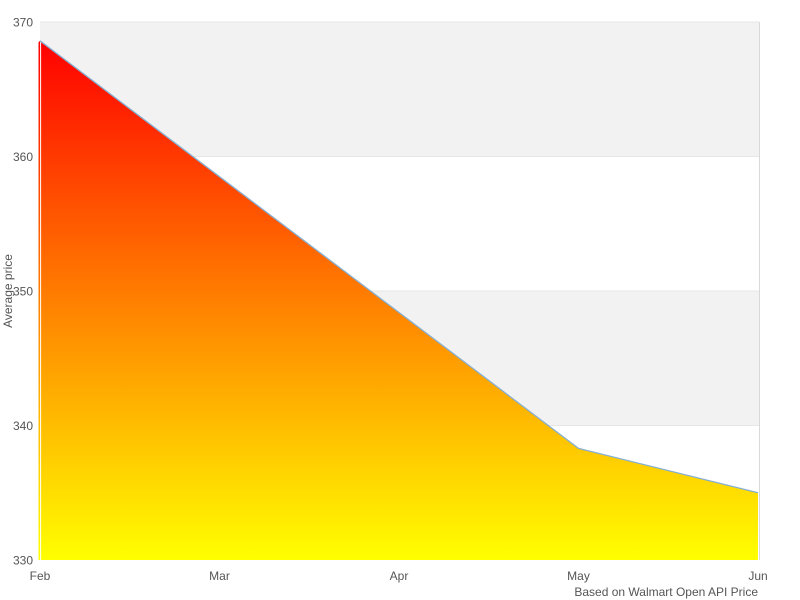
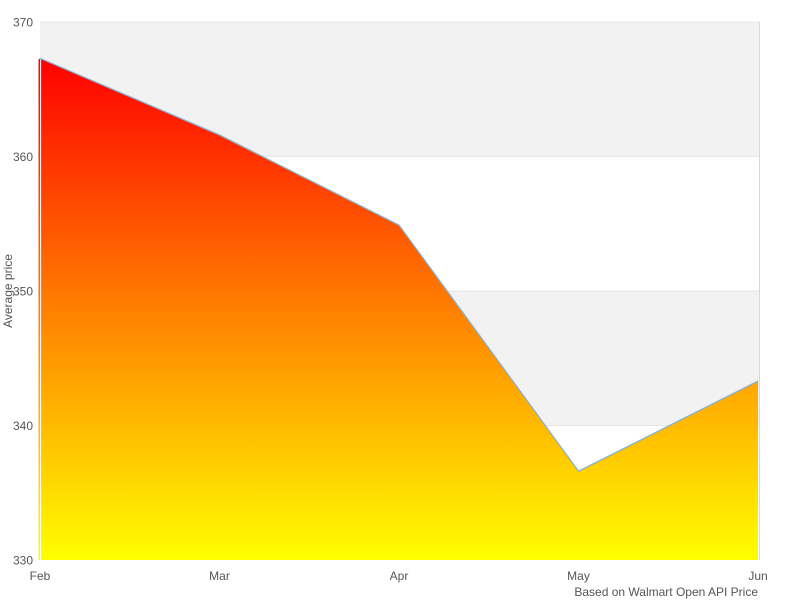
Feb: 368.6 -> 367.3
Mar: 358.5 -> 361.6
Apr: 348.4 -> 354.9
May: 338.3 -> 336.6
Jun: 335.0 -> 343.3
